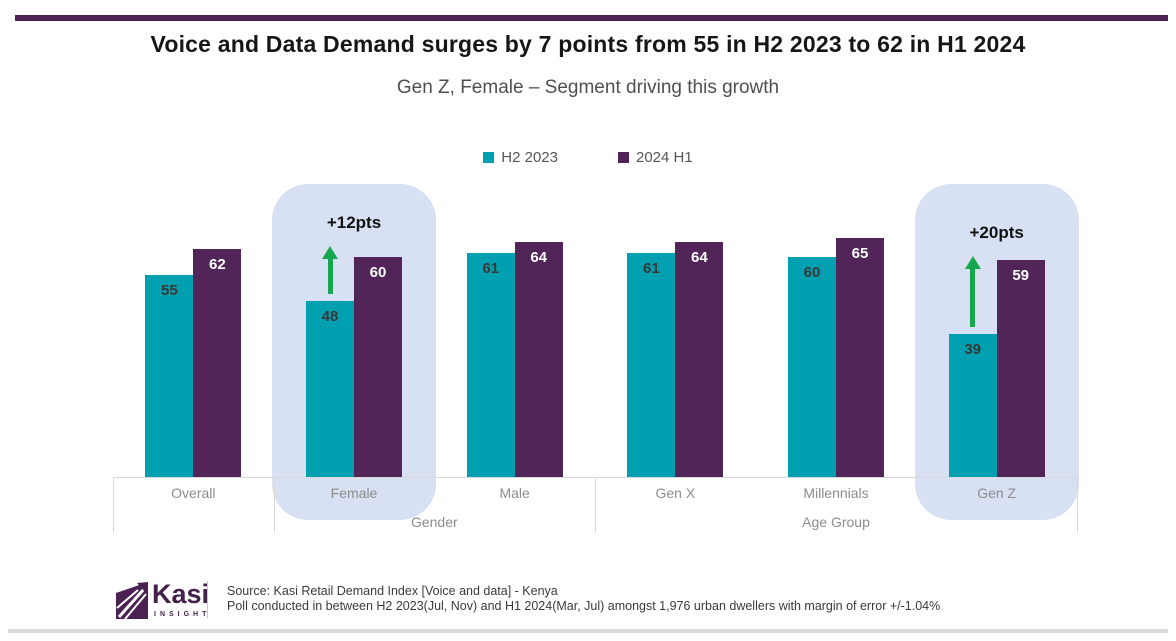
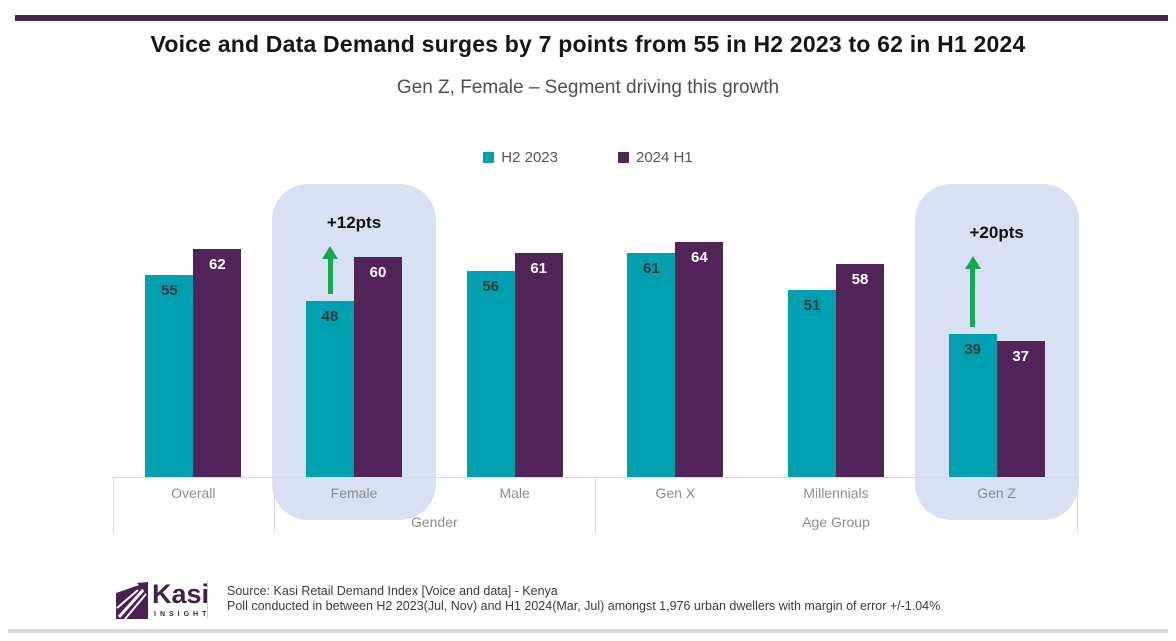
H2 2023/Male: 61 -> 56
2024 H1/Male: 64 -> 61
H2 2023/Millennials: 60 -> 51
2024 H1/Millennials: 65 -> 58
2024 H1/Gen Z: 59 -> 37
